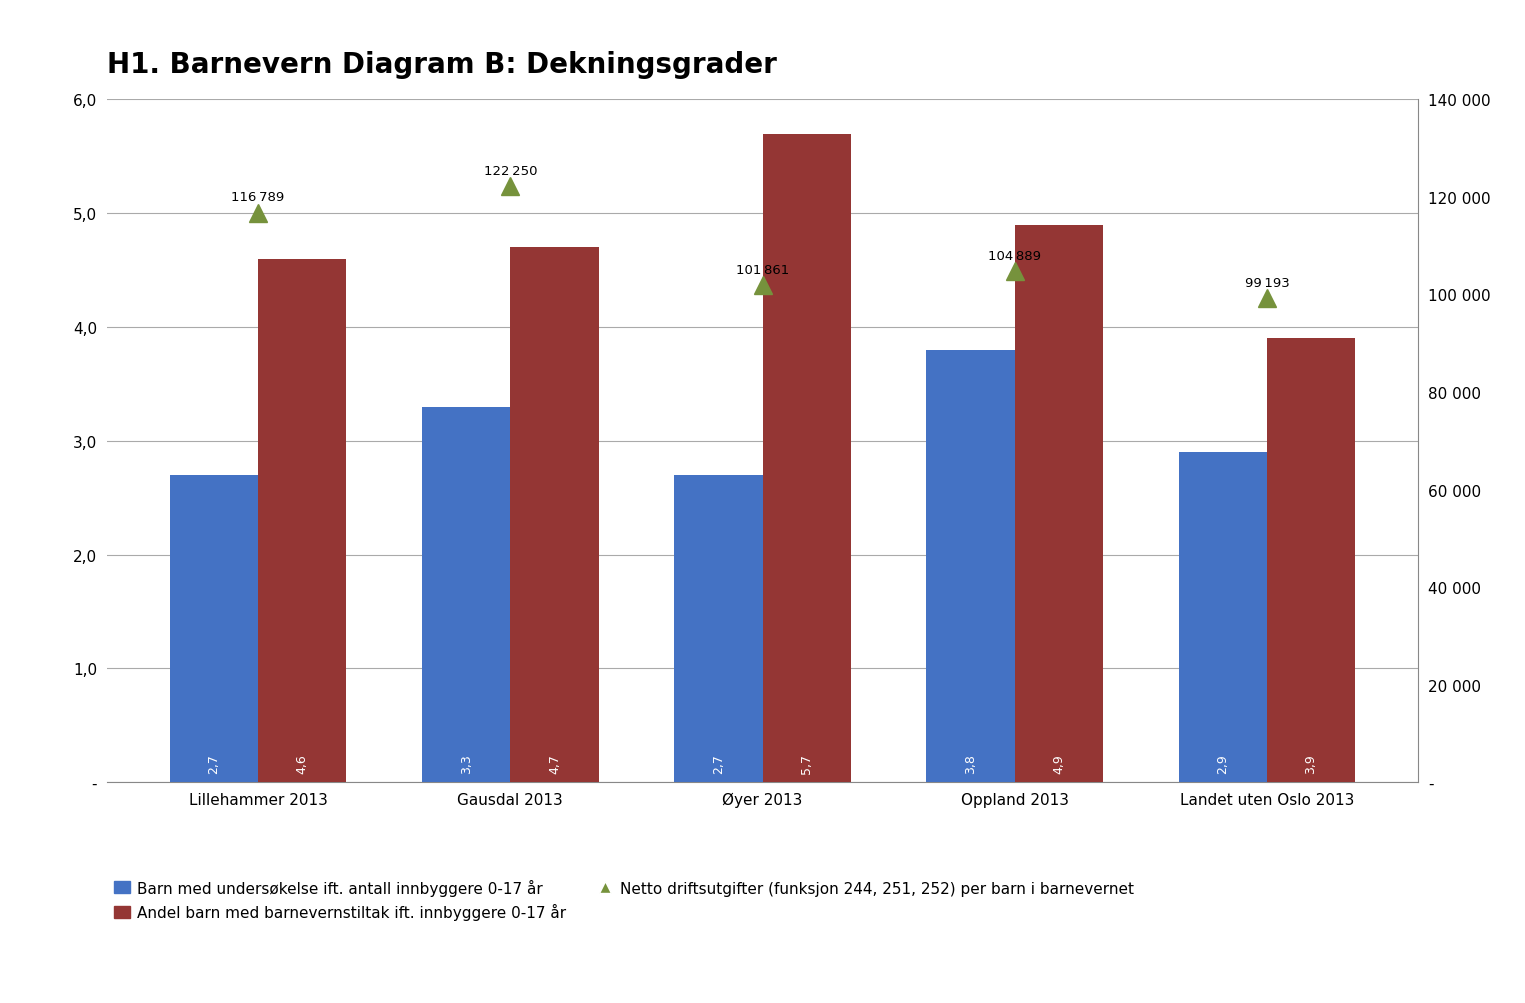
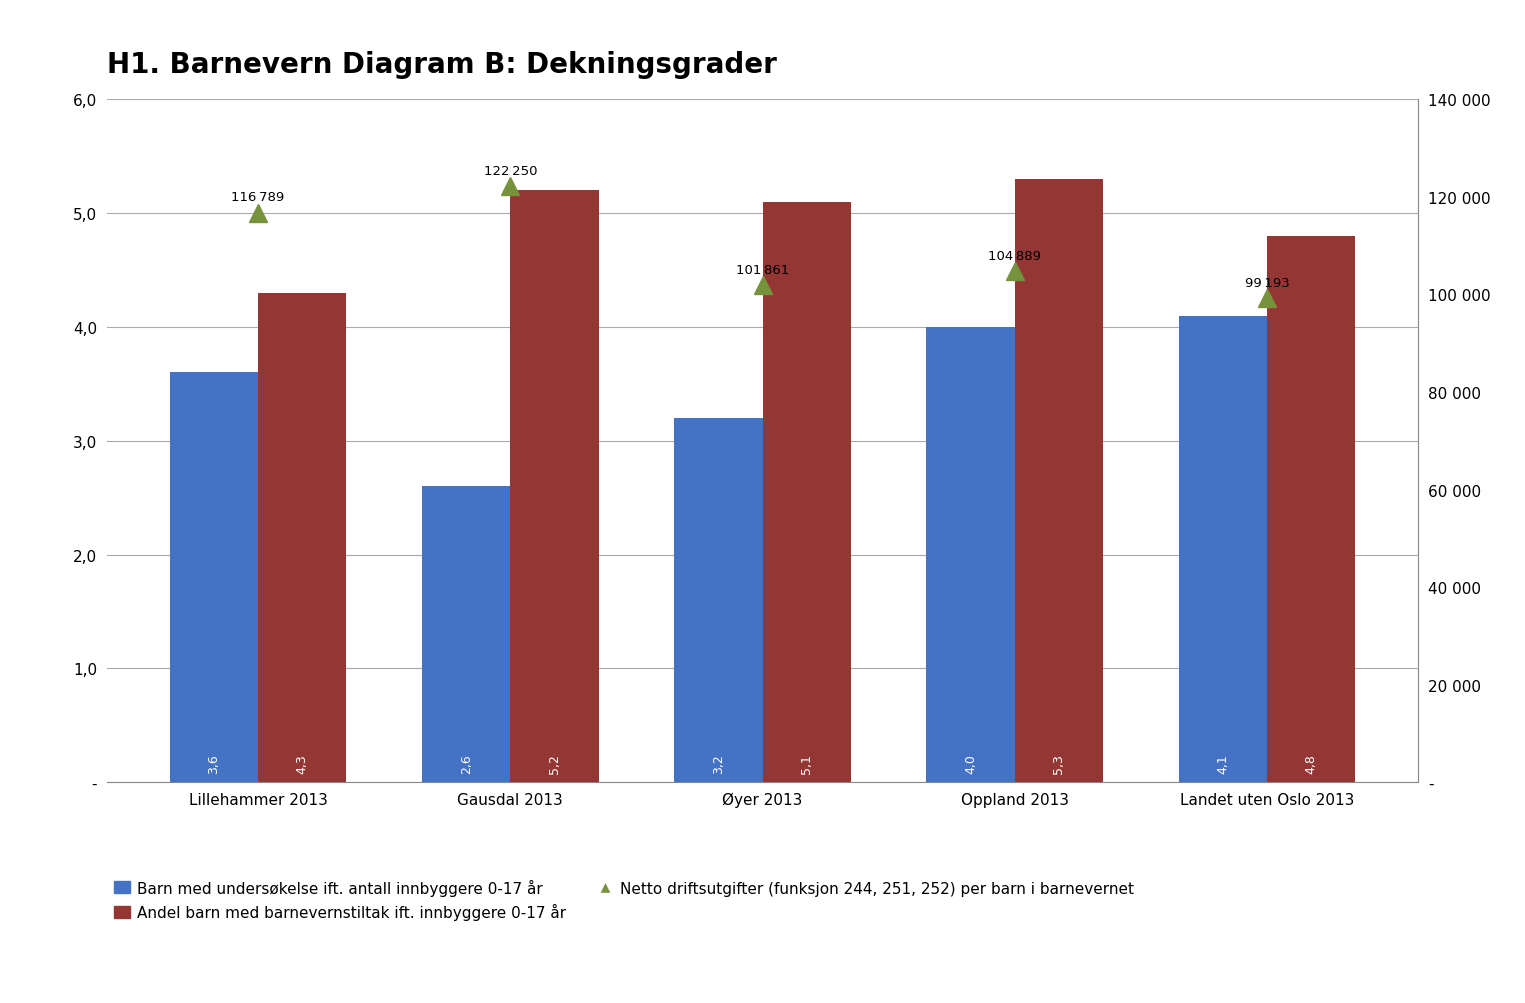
Barn med undersøkelse ift. antall innbyggere 0-17 år/Lillehammer 2013: 2,7 -> 3,6
Andel barn med barnevernstiltak ift. innbyggere 0-17 år/Lillehammer 2013: 4,6 -> 4,3
Barn med undersøkelse ift. antall innbyggere 0-17 år/Gausdal 2013: 3,3 -> 2,6
Andel barn med barnevernstiltak ift. innbyggere 0-17 år/Gausdal 2013: 4,7 -> 5,2
Barn med undersøkelse ift. antall innbyggere 0-17 år/Øyer 2013: 2,7 -> 3,2
Andel barn med barnevernstiltak ift. innbyggere 0-17 år/Øyer 2013: 5,7 -> 5,1
Barn med undersøkelse ift. antall innbyggere 0-17 år/Oppland 2013: 3,8 -> 4,0
Andel barn med barnevernstiltak ift. innbyggere 0-17 år/Oppland 2013: 4,9 -> 5,3
Barn med undersøkelse ift. antall innbyggere 0-17 år/Landet uten Oslo 2013: 2,9 -> 4,1
Andel barn med barnevernstiltak ift. innbyggere 0-17 år/Landet uten Oslo 2013: 3,9 -> 4,8
